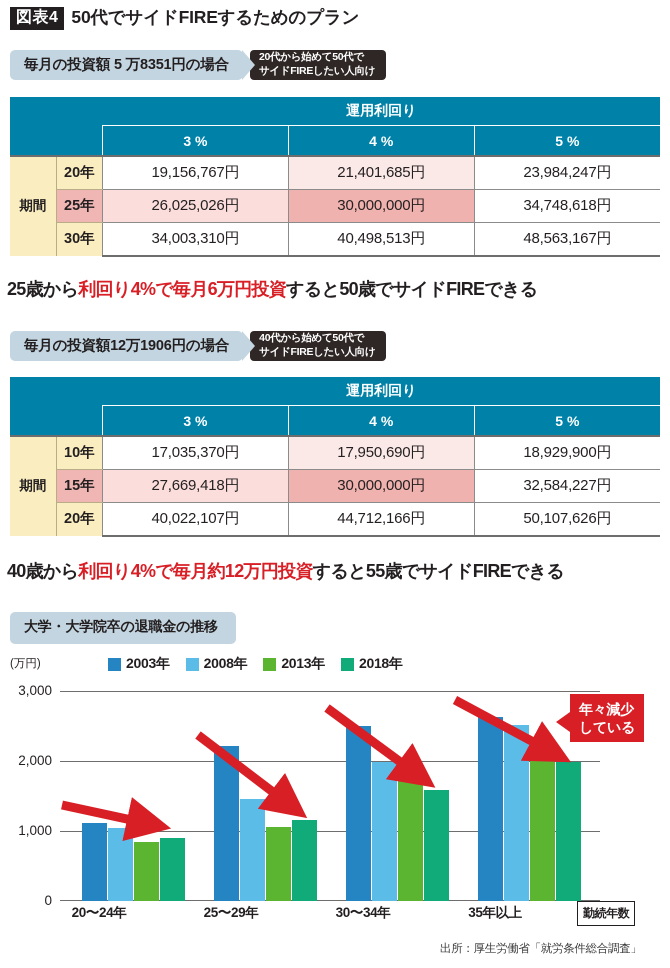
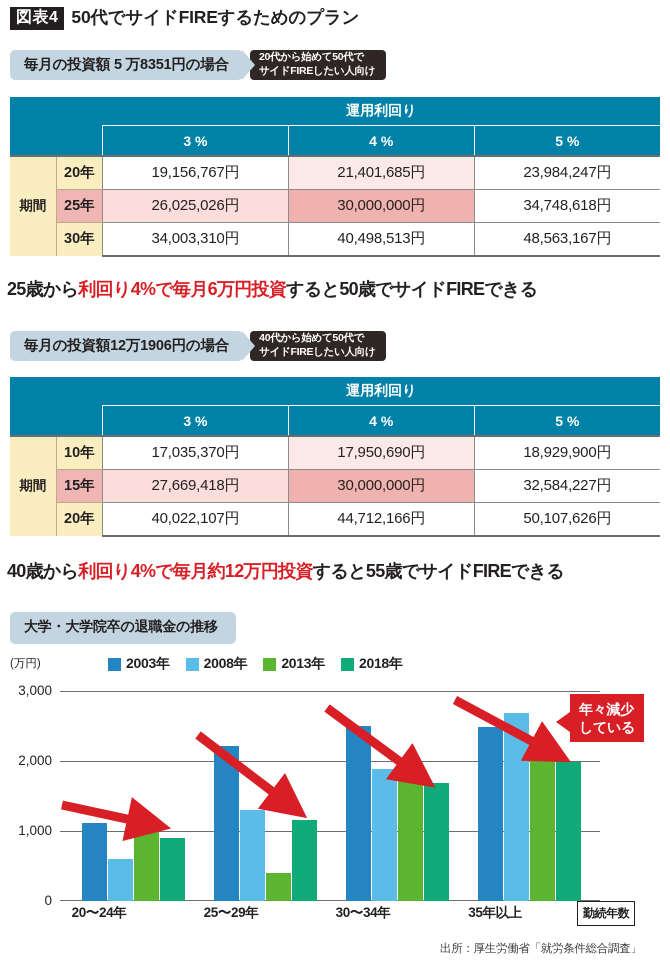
2008年/20〜24年: 1000 -> 600
2013年/20〜24年: 800 -> 1000
2008年/25〜29年: 1500 -> 1300
2013年/25〜29年: 1100 -> 400
2008年/30〜34年: 2000 -> 1900
2018年/30〜34年: 1600 -> 1700
2003年/35年以上: 2600 -> 2500
2008年/35年以上: 2500 -> 2700
